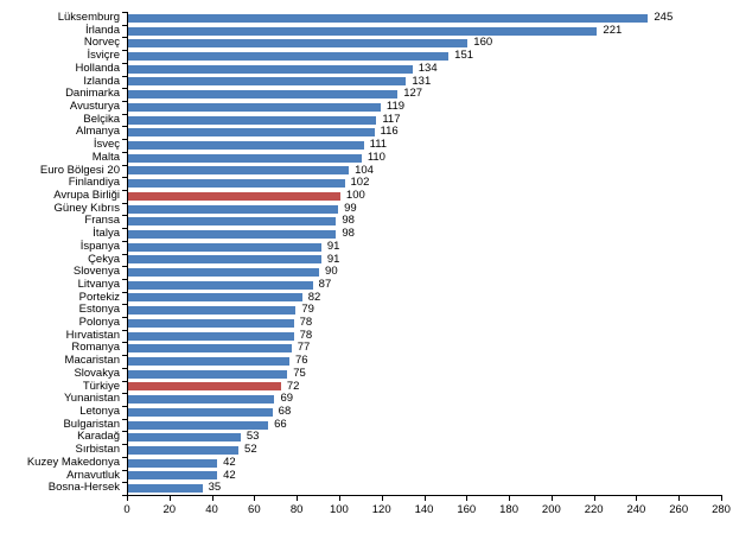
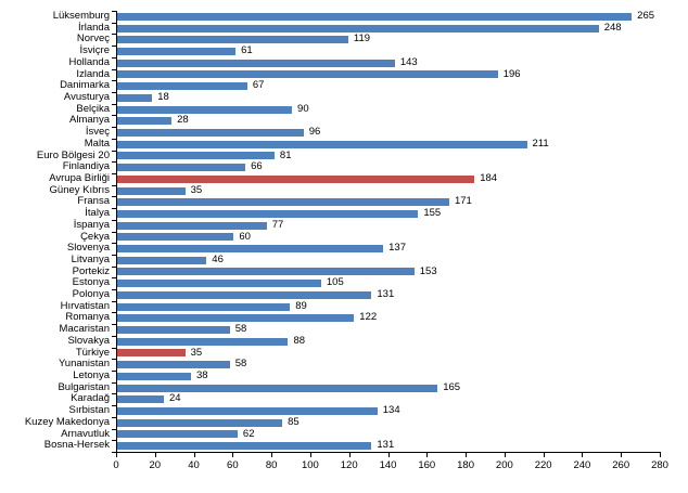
Lüksemburg: 245 -> 265
İrlanda: 221 -> 248
Norveç: 160 -> 119
İsviçre: 151 -> 61
Hollanda: 134 -> 143
Izlanda: 131 -> 196
Danimarka: 127 -> 67
Avusturya: 119 -> 18
Belçika: 117 -> 90
Almanya: 116 -> 28
İsveç: 111 -> 96
Malta: 110 -> 211
Euro Bölgesi 20: 104 -> 81
Finlandiya: 102 -> 66
Avrupa Birliği: 100 -> 184
Güney Kıbrıs: 99 -> 35
Fransa: 98 -> 171
İtalya: 98 -> 155
İspanya: 91 -> 77
Çekya: 91 -> 60
Slovenya: 90 -> 137
Litvanya: 87 -> 46
Portekiz: 82 -> 153
Estonya: 79 -> 105
Polonya: 78 -> 131
Hırvatistan: 78 -> 89
Romanya: 77 -> 122
Macaristan: 76 -> 58
Slovakya: 75 -> 88
Türkiye: 72 -> 35
Yunanistan: 69 -> 58
Letonya: 68 -> 38
Bulgaristan: 66 -> 165
Karadağ: 53 -> 24
Sırbistan: 52 -> 134
Kuzey Makedonya: 42 -> 85
Arnavutluk: 42 -> 62
Bosna-Hersek: 35 -> 131
